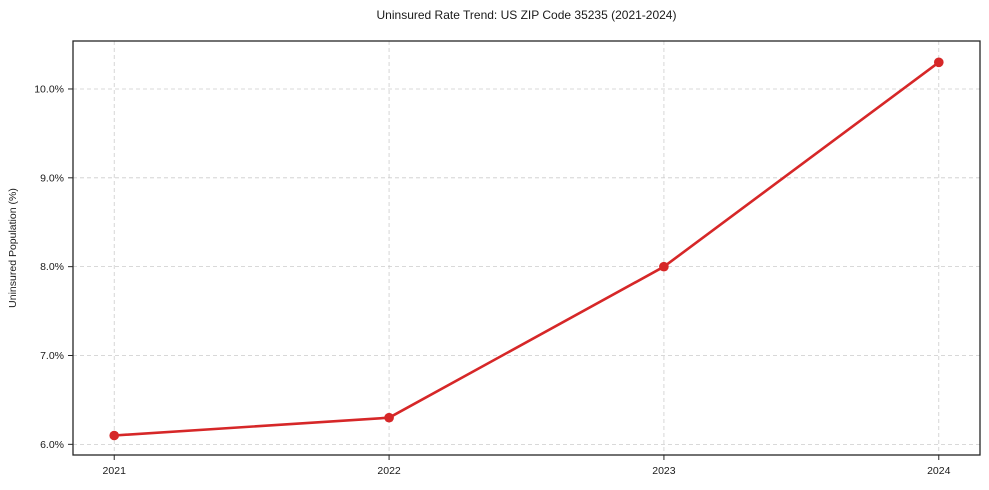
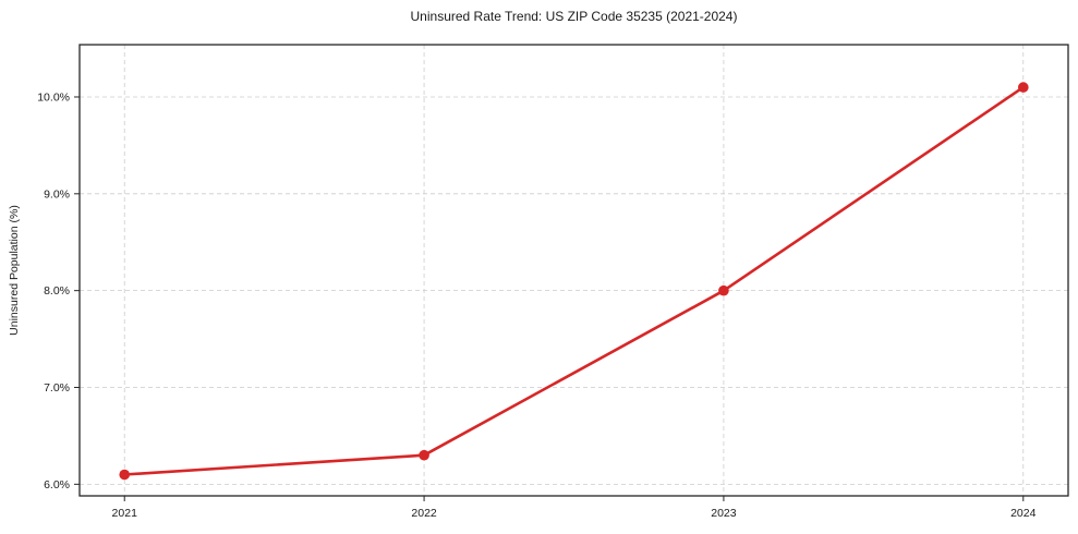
2024: 10.3% -> 10.1%
